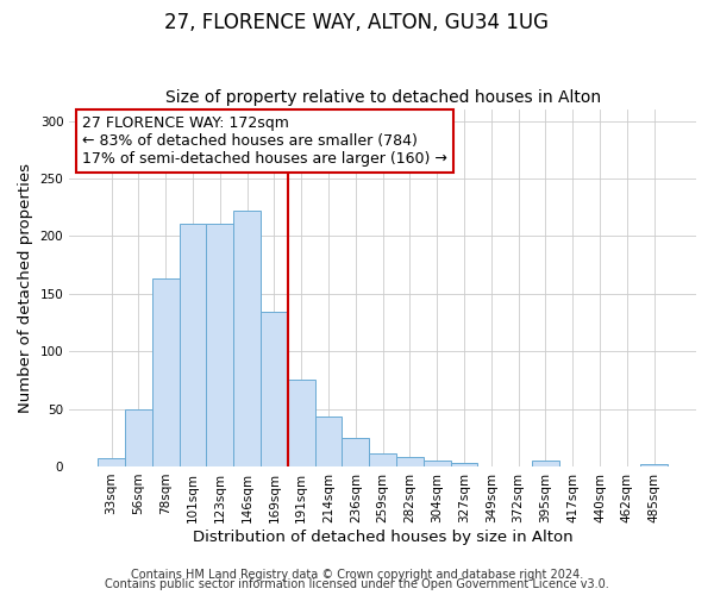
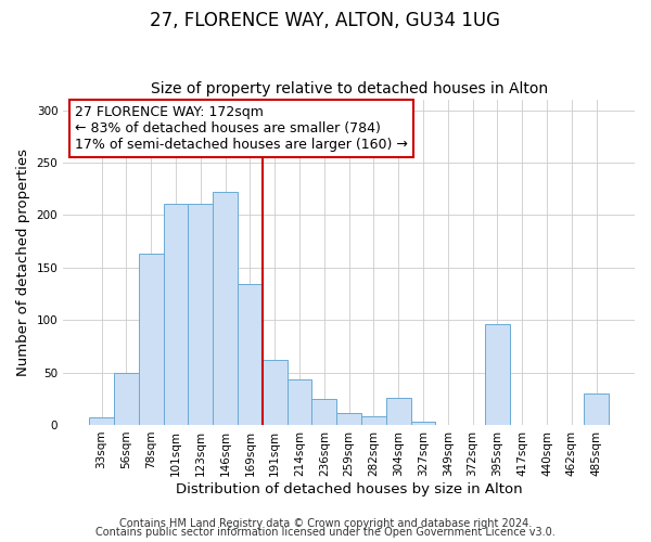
191sqm: 75 -> 62
304sqm: 5 -> 26
395sqm: 5 -> 96
485sqm: 2 -> 30
